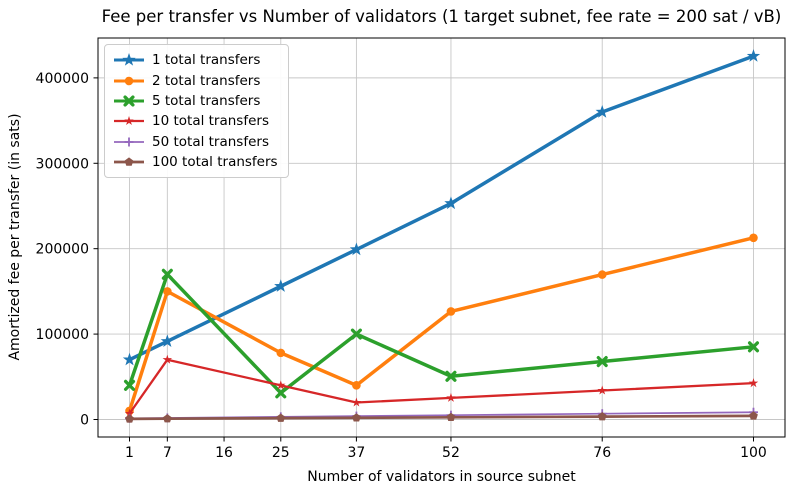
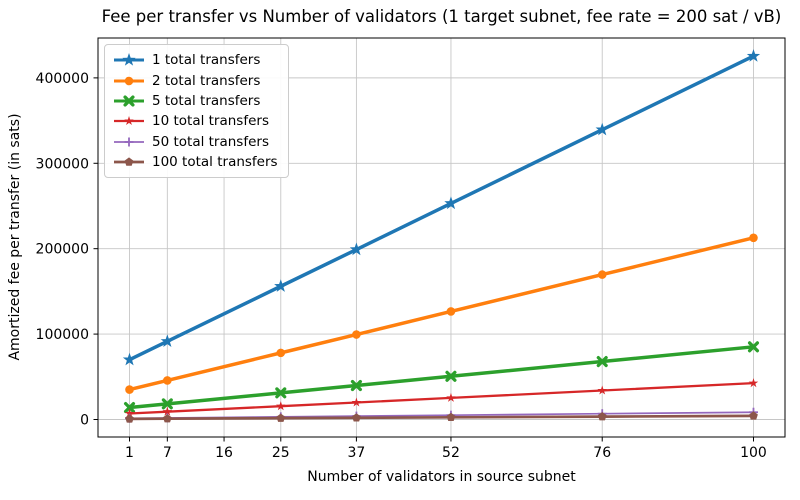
2 total transfers/1: 10000 -> 40000
5 total transfers/1: 40000 -> 10000
2 total transfers/7: 150000 -> 50000
5 total transfers/7: 170000 -> 20000
10 total transfers/7: 70000 -> 10000
10 total transfers/25: 40000 -> 20000
2 total transfers/37: 40000 -> 100000
5 total transfers/37: 100000 -> 40000
1 total transfers/76: 360000 -> 340000
